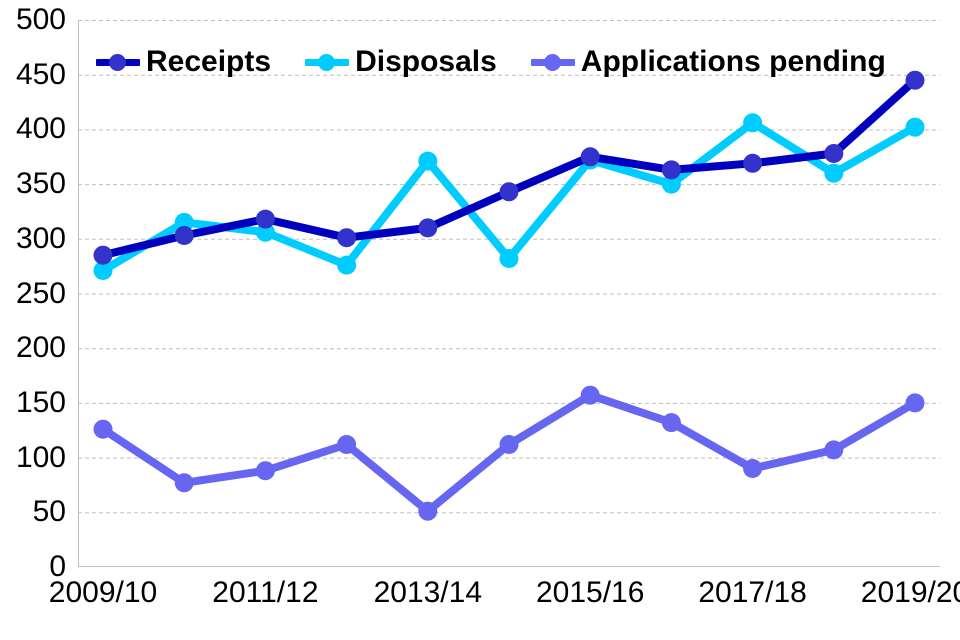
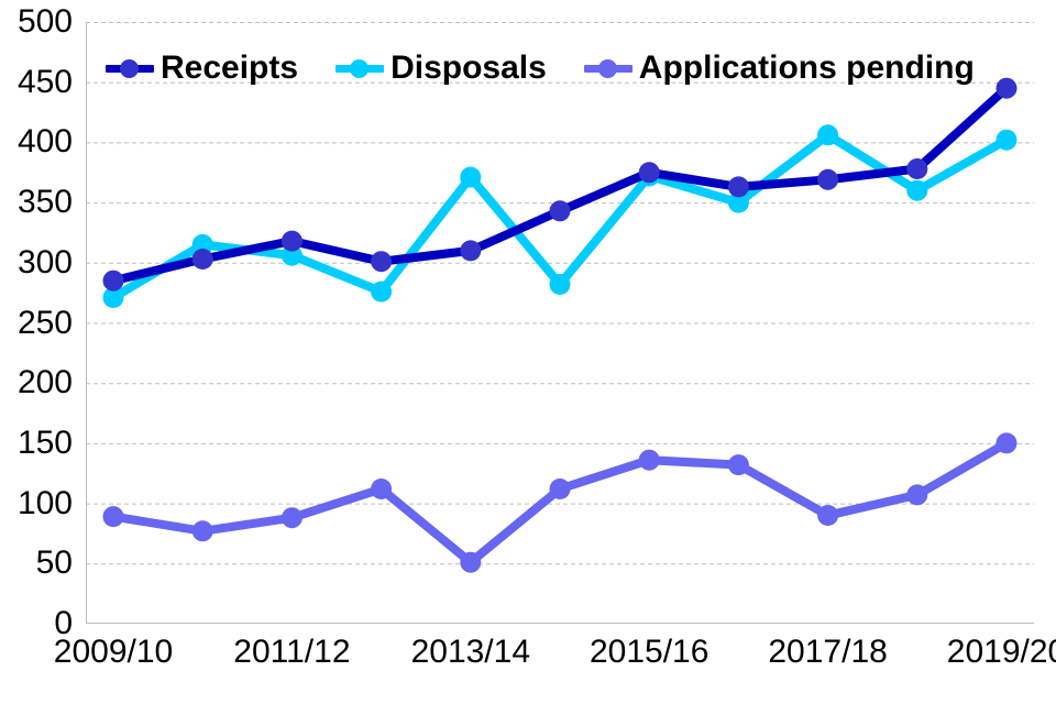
Applications pending/2009/10: 126 -> 89
Applications pending/2015/16: 157 -> 136
